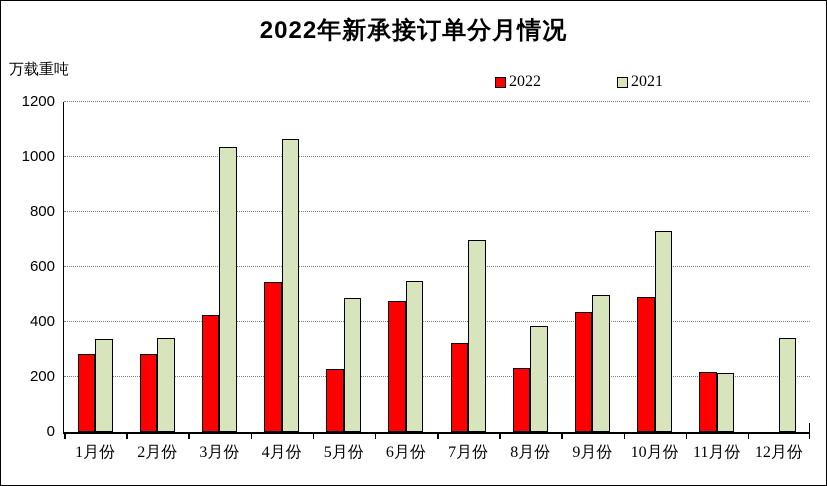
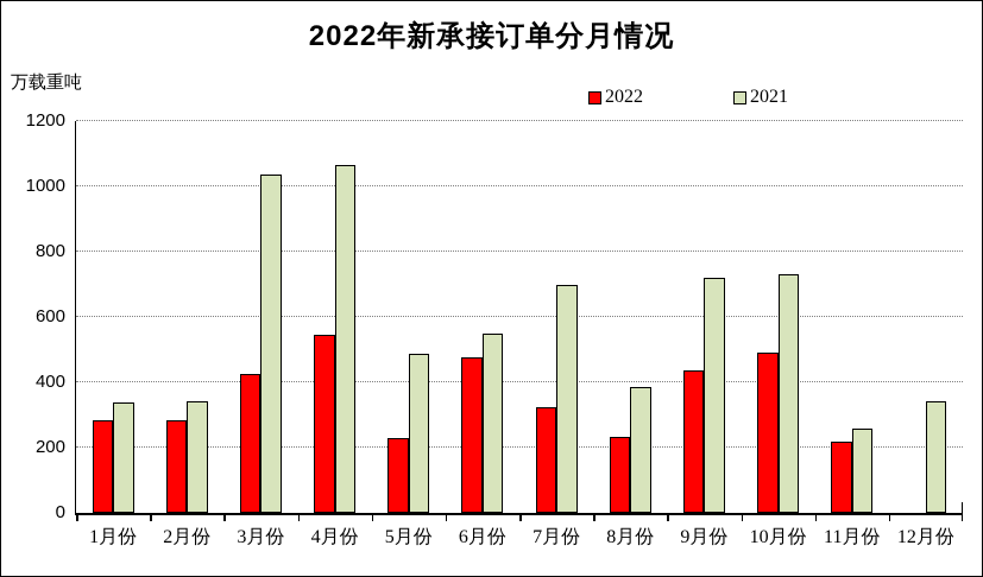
2021/9月份: 500 -> 720
2021/11月份: 220 -> 260
